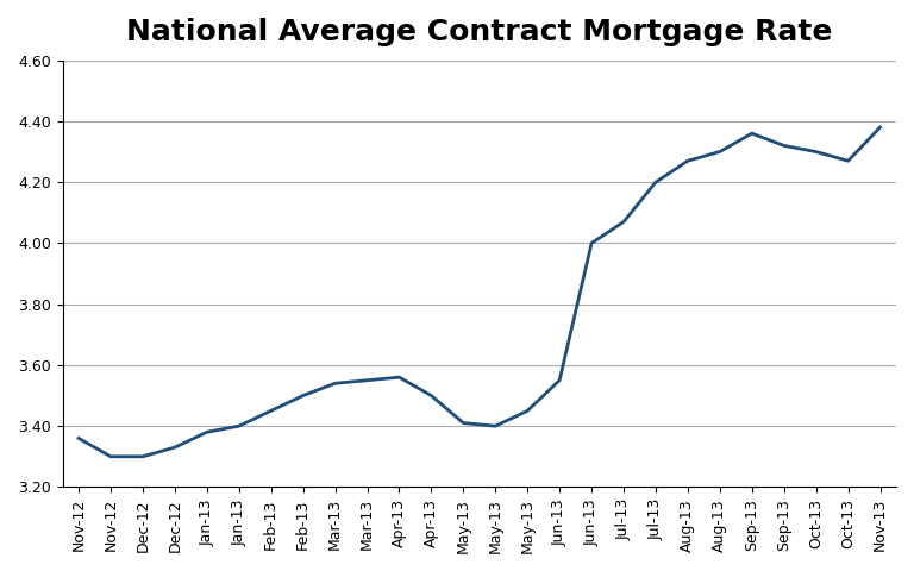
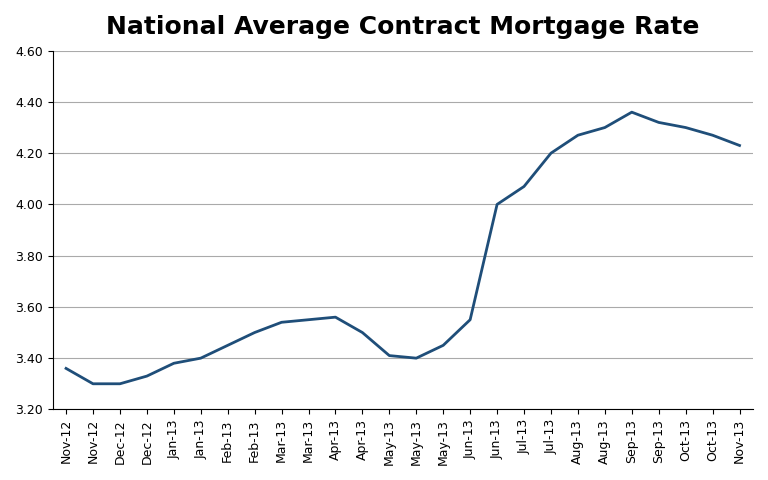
Nov-13: 4.38 -> 4.23
